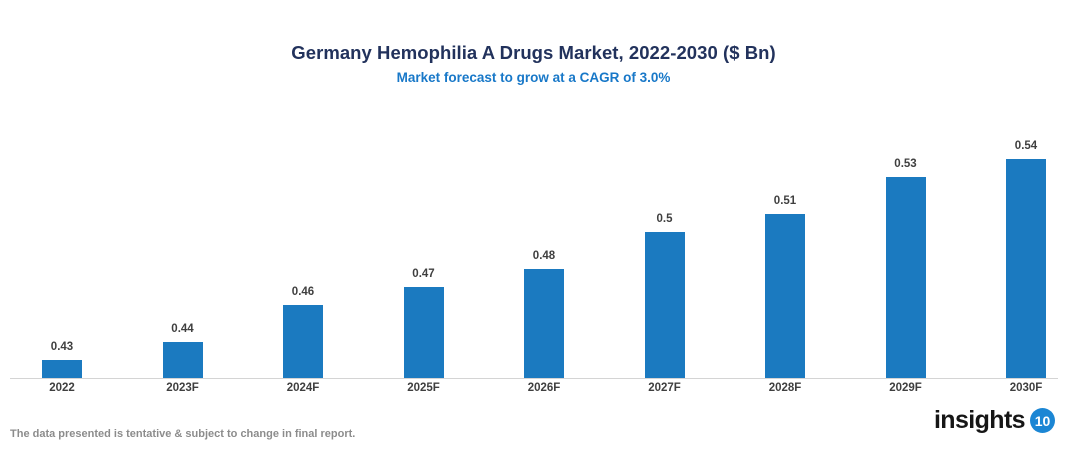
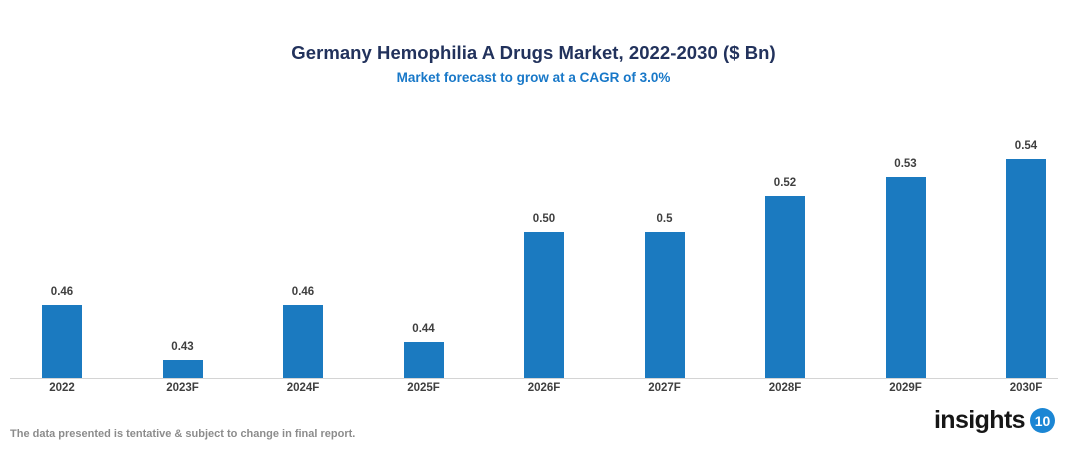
2022: 0.43 -> 0.46
2023F: 0.44 -> 0.43
2025F: 0.47 -> 0.44
2026F: 0.48 -> 0.50
2028F: 0.51 -> 0.52
